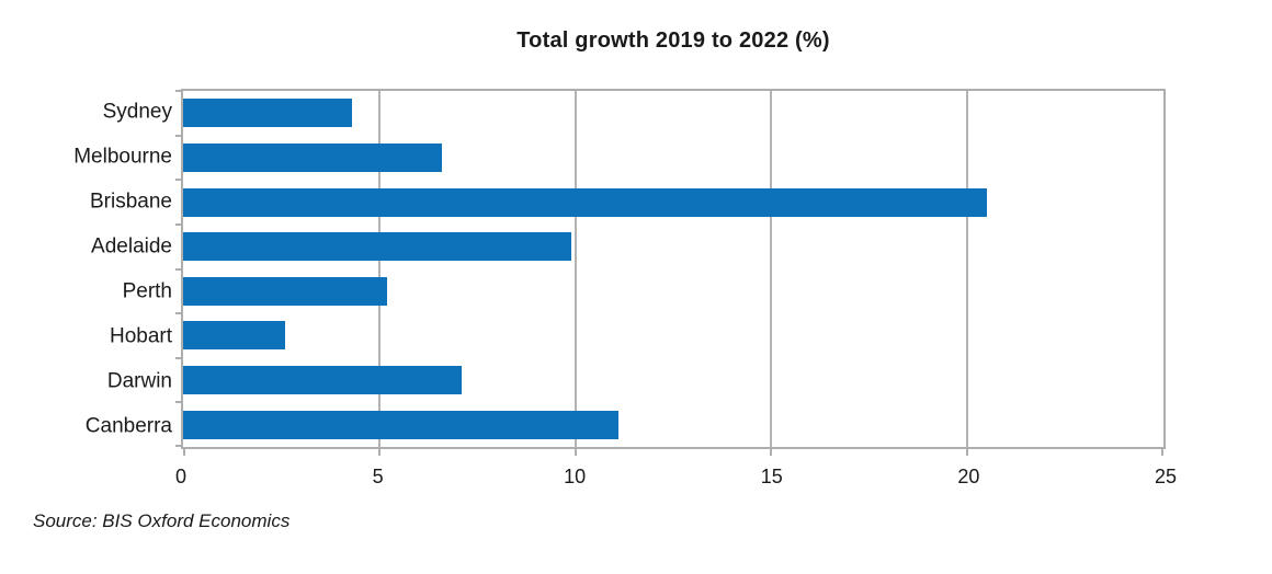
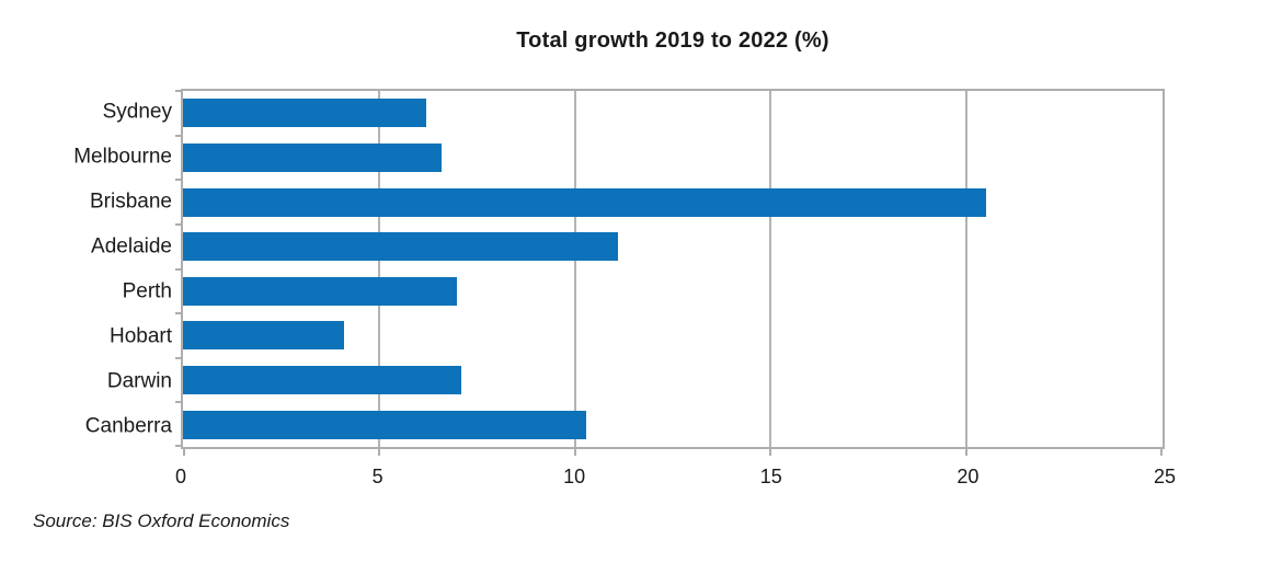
Sydney: 4.3 -> 6.2
Adelaide: 9.9 -> 11.1
Perth: 5.2 -> 7.0
Hobart: 2.6 -> 4.1
Canberra: 11.1 -> 10.3
